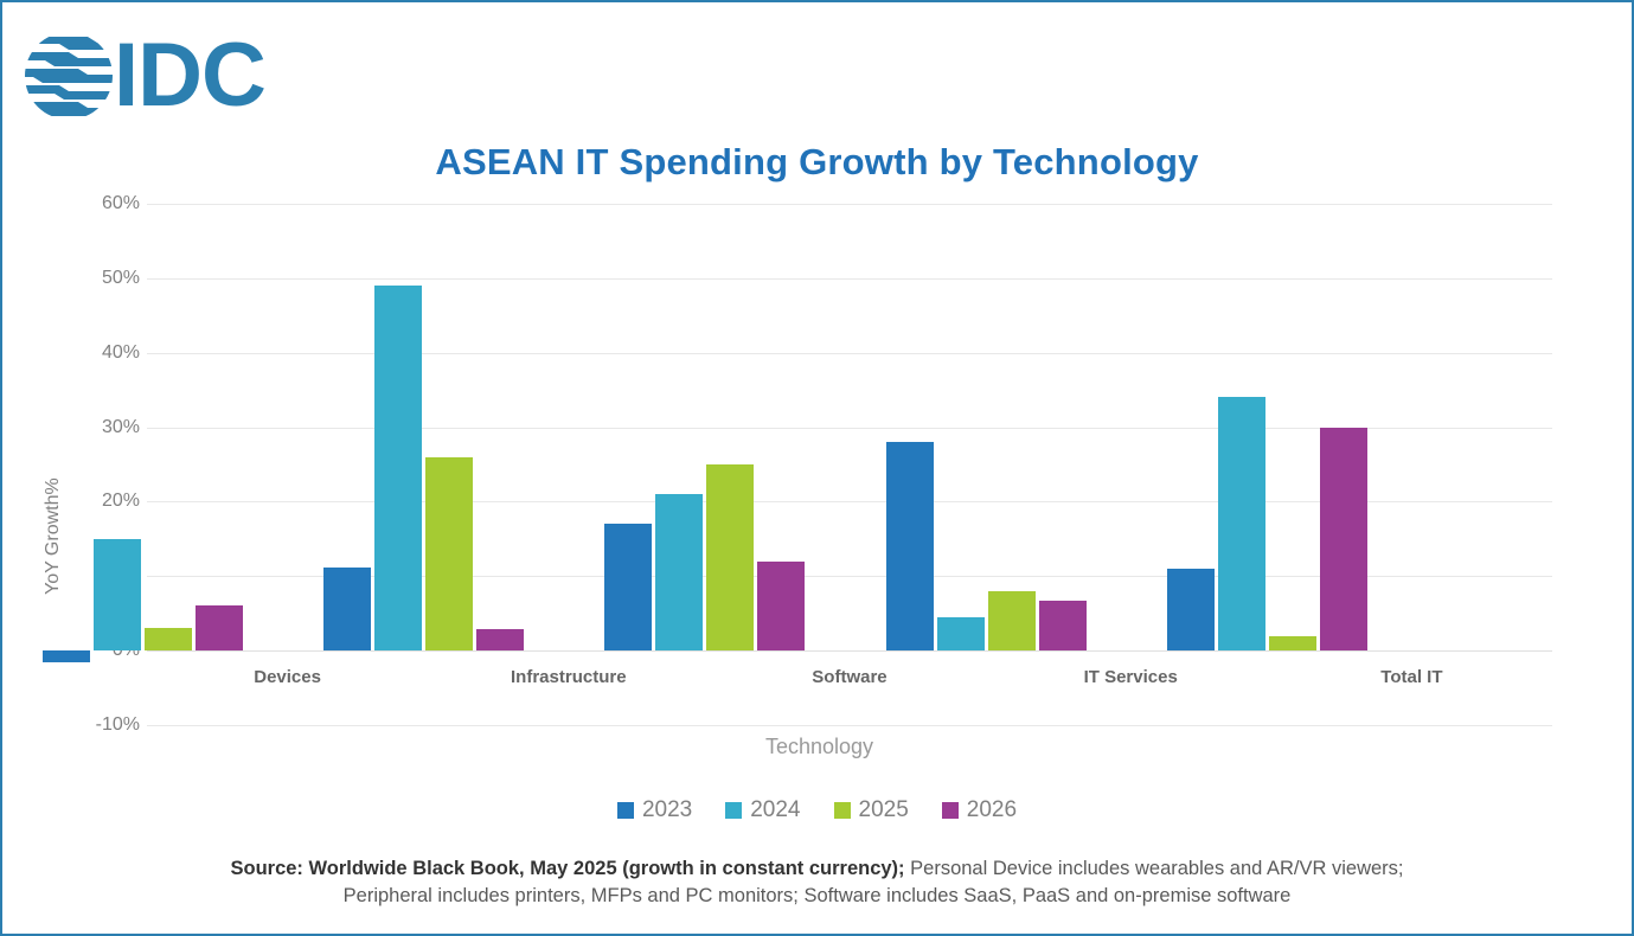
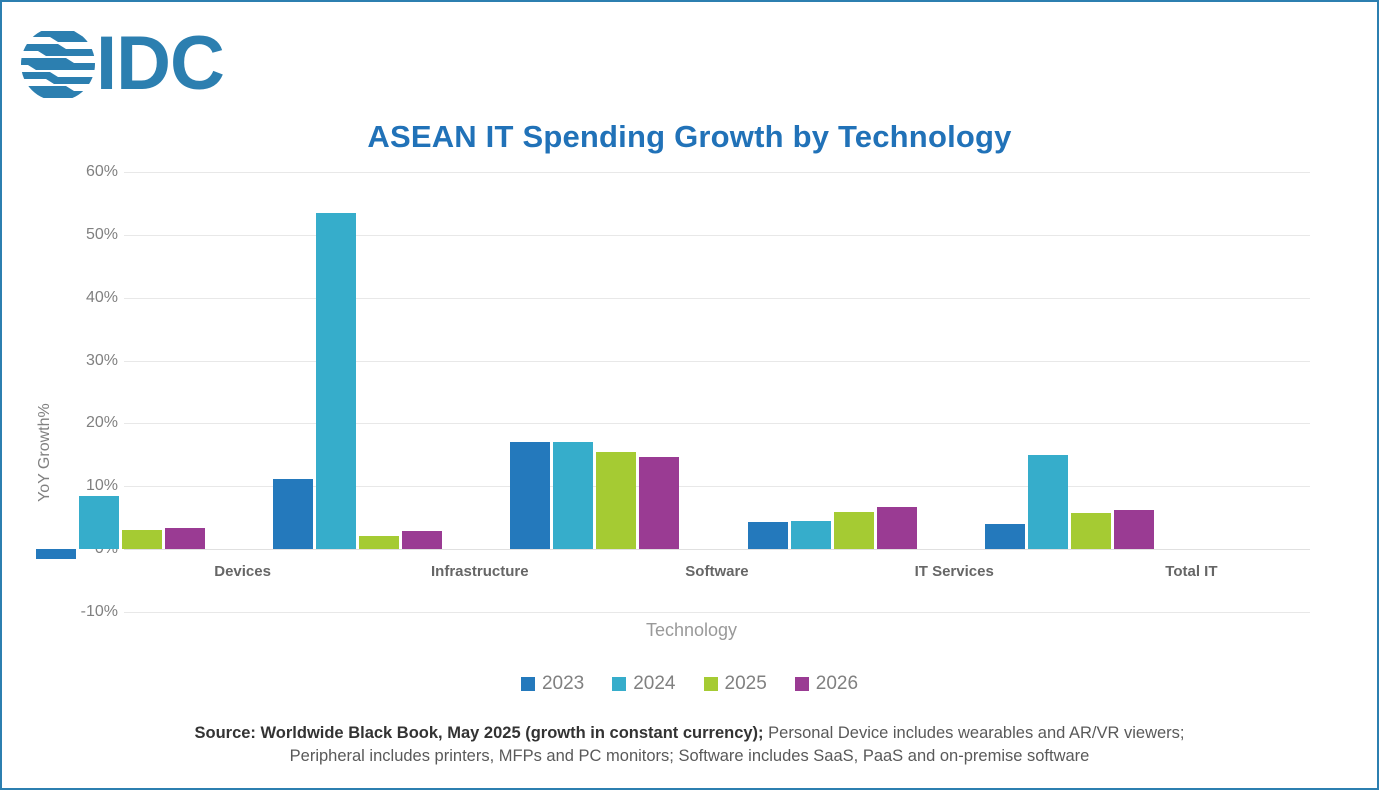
2024/Devices: 15% -> 8%
2026/Devices: 6% -> 3%
2024/Infrastructure: 49% -> 54%
2025/Infrastructure: 26% -> 2%
2024/Software: 21% -> 17%
2025/Software: 25% -> 15%
2026/Software: 12% -> 15%
2023/IT Services: 28% -> 4%
2025/IT Services: 8% -> 6%
2023/Total IT: 11% -> 4%
2024/Total IT: 34% -> 15%
2025/Total IT: 2% -> 6%
2026/Total IT: 30% -> 6%
